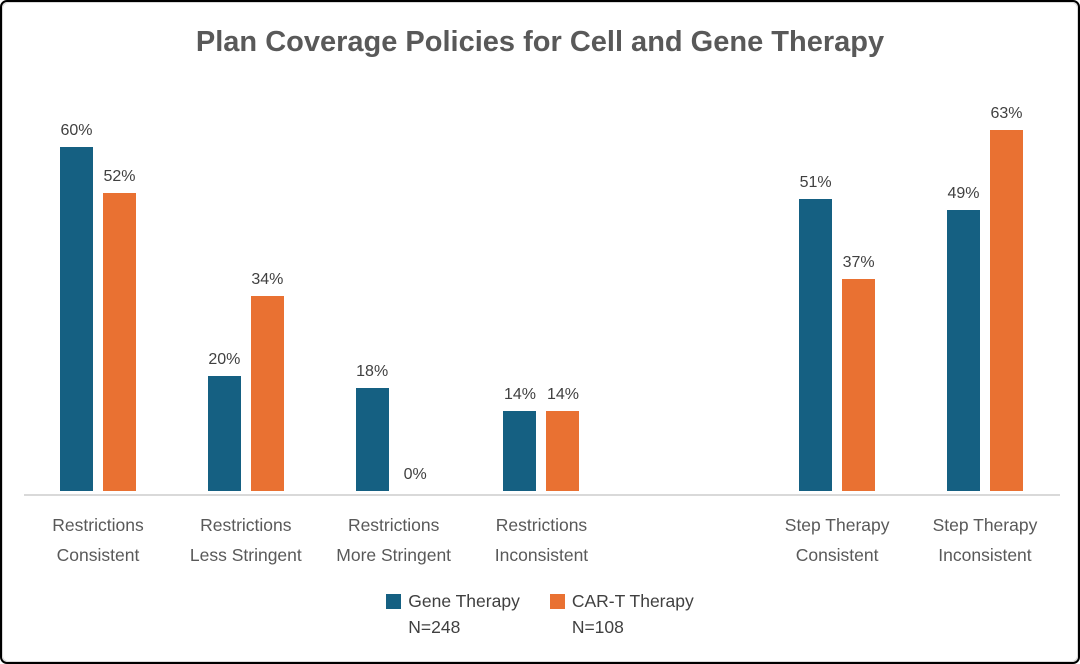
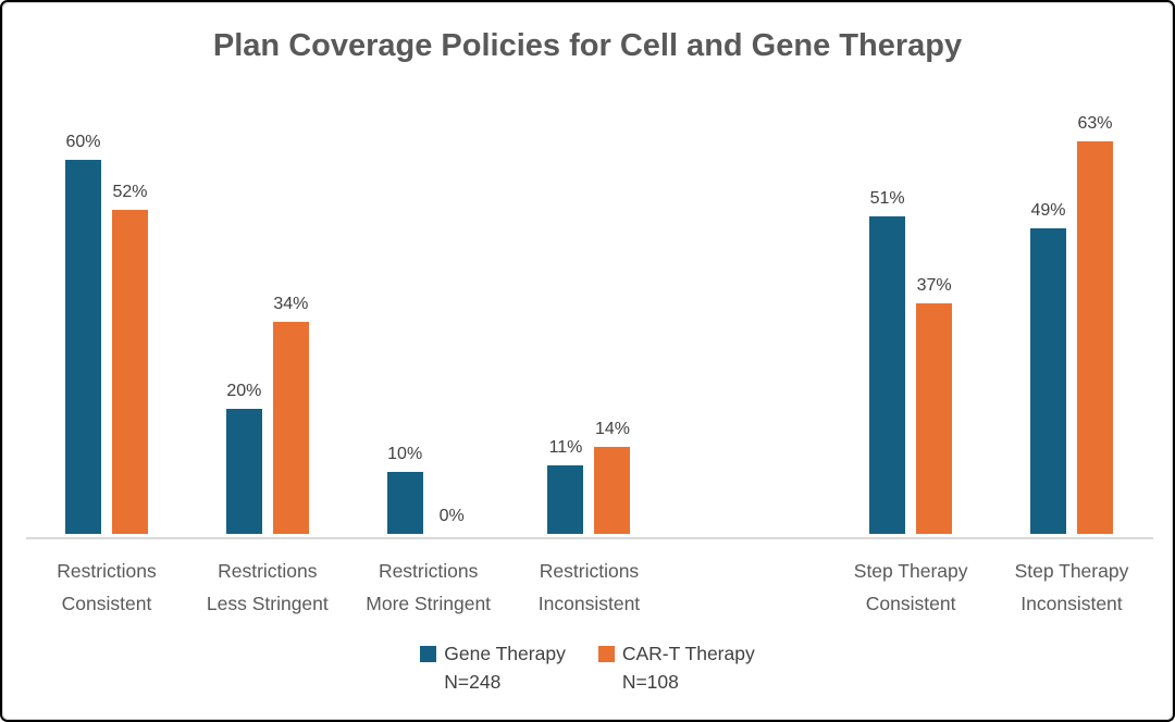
Gene Therapy/Restrictions More Stringent: 18% -> 10%
Gene Therapy/Restrictions Inconsistent: 14% -> 11%
